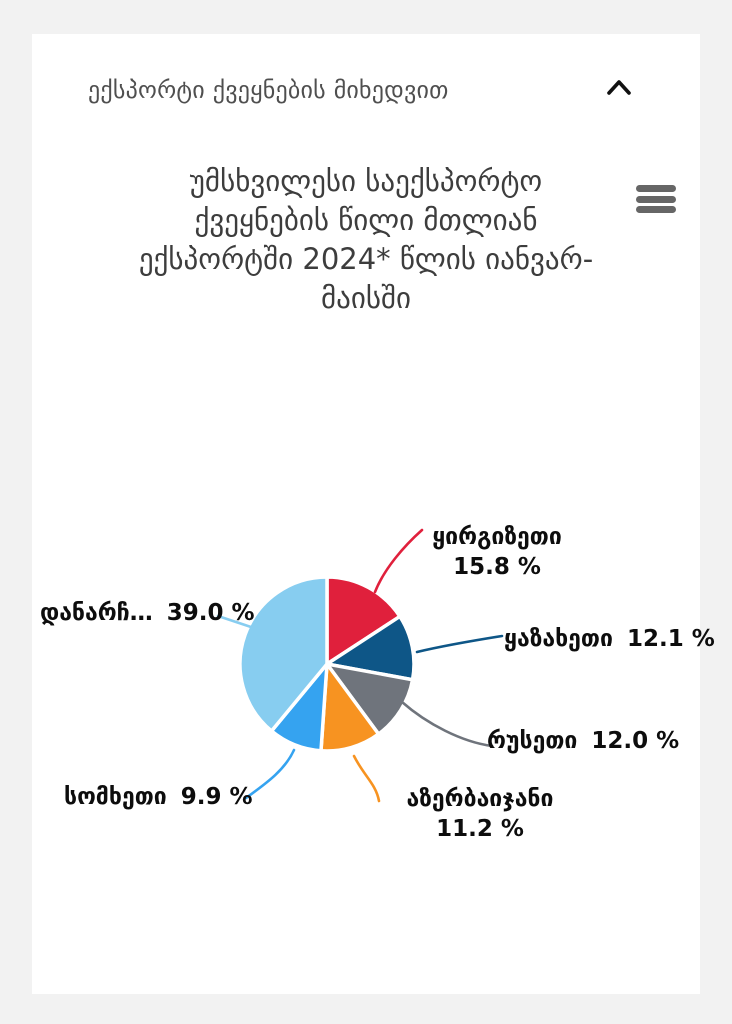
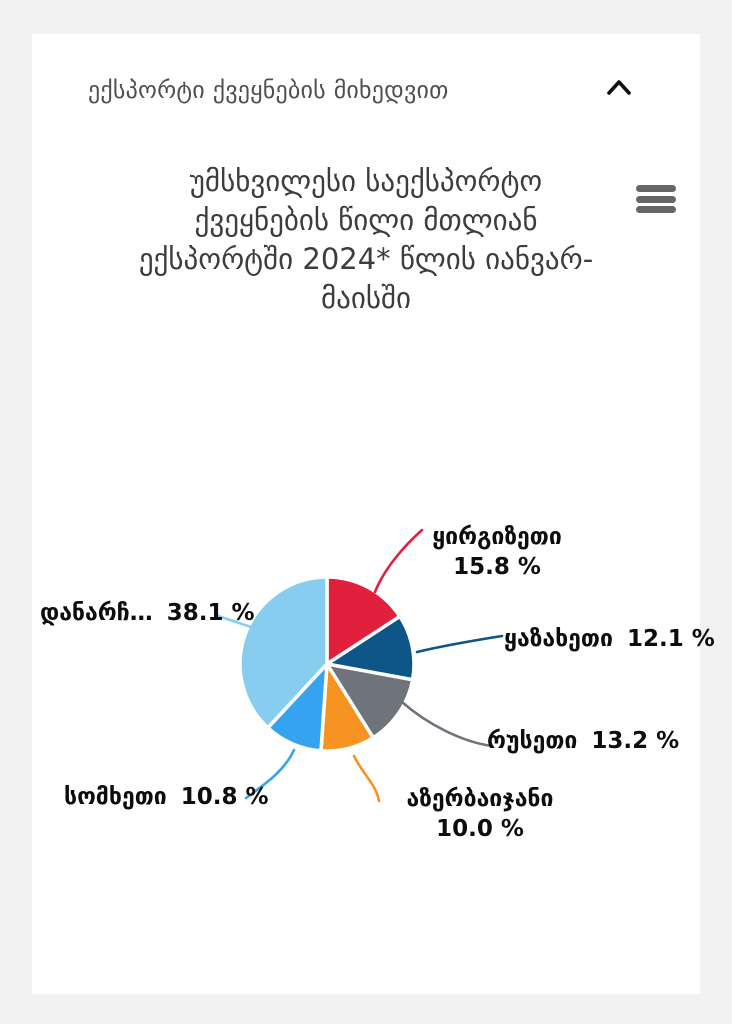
რუსეთი: 12.0 -> 13.2
აზერბაიჯანი: 11.2 -> 10.0
სომხეთი: 9.9 -> 10.8
დანარჩ…: 39.0 -> 38.1
